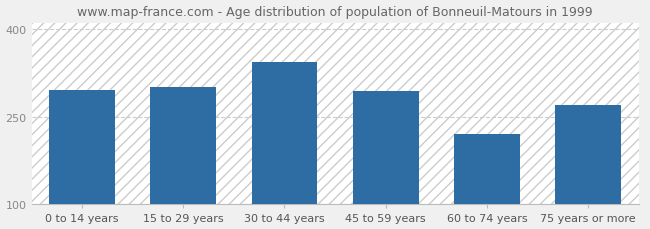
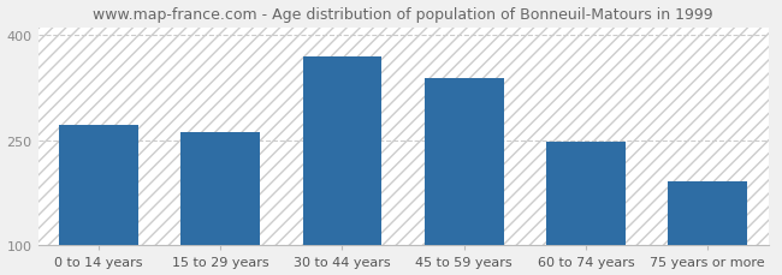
0 to 14 years: 296 -> 272
15 to 29 years: 300 -> 262
30 to 44 years: 344 -> 368
45 to 59 years: 294 -> 338
60 to 74 years: 220 -> 248
75 years or more: 270 -> 192
